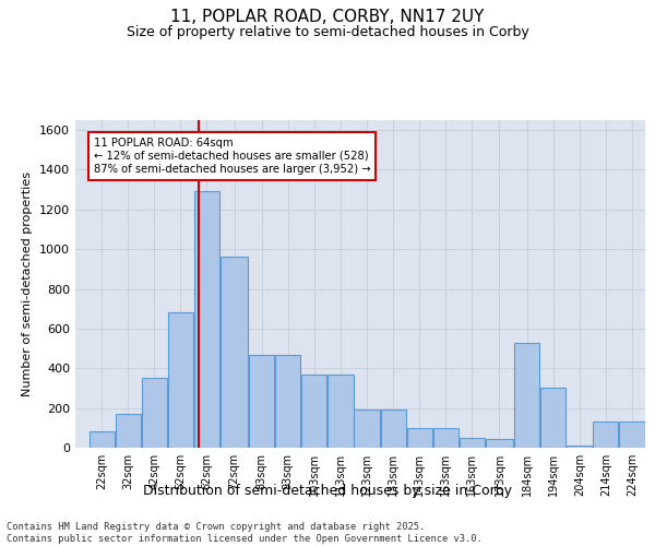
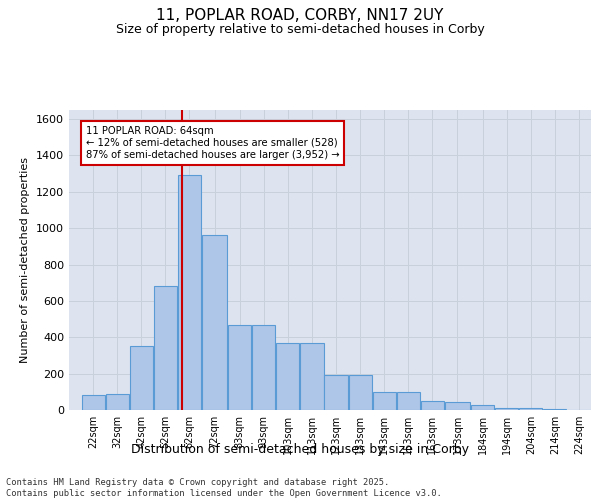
32sqm: 170 -> 90
184sqm: 530 -> 30
194sqm: 300 -> 10
214sqm: 130 -> 0
224sqm: 130 -> 0
